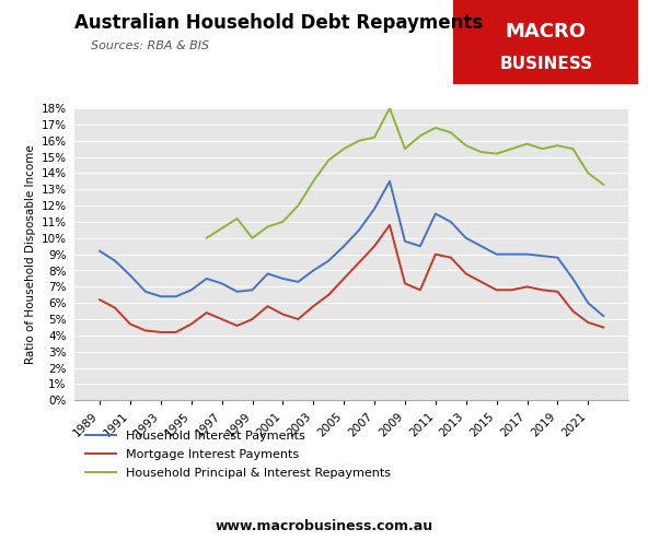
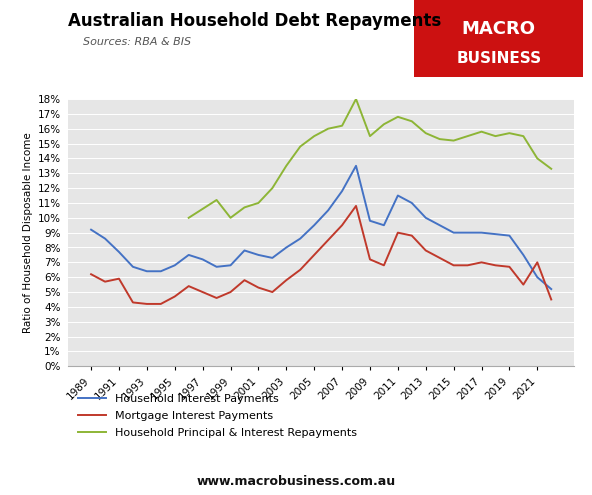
Mortgage Interest Payments/1991: 4.7% -> 5.9%
Mortgage Interest Payments/2021: 4.8% -> 7.0%
